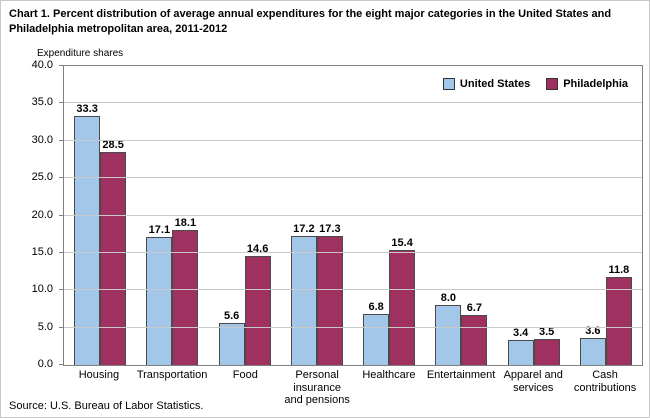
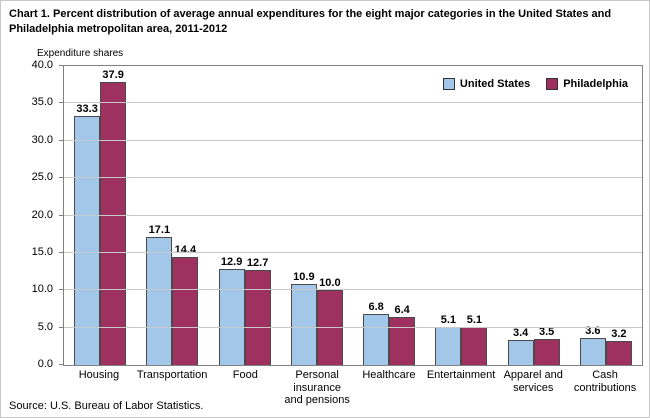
Philadelphia/Housing: 28.5 -> 37.9
Philadelphia/Transportation: 18.1 -> 14.4
United States/Food: 5.6 -> 12.9
Philadelphia/Food: 14.6 -> 12.7
United States/Personal insurance and pensions: 17.2 -> 10.9
Philadelphia/Personal insurance and pensions: 17.3 -> 10.0
Philadelphia/Healthcare: 15.4 -> 6.4
United States/Entertainment: 8.0 -> 5.1
Philadelphia/Entertainment: 6.7 -> 5.1
Philadelphia/Cash contributions: 11.8 -> 3.2
